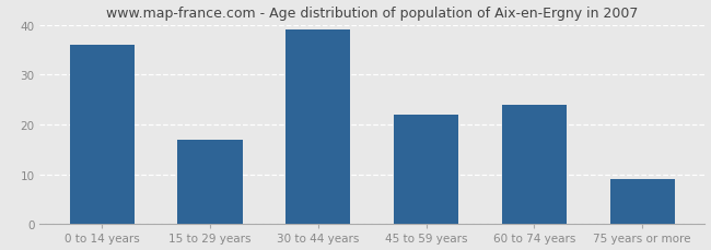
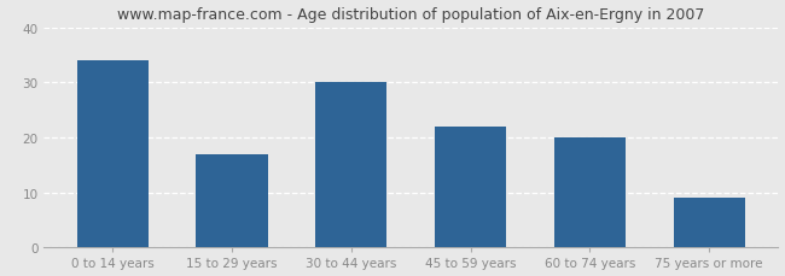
0 to 14 years: 36 -> 34
30 to 44 years: 39 -> 30
60 to 74 years: 24 -> 20
